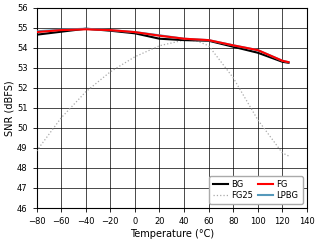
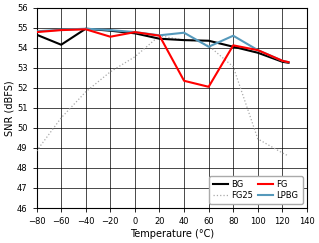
BG/−60: 54.80 -> 54.15
FG/−20: 54.88 -> 54.55
FG25/20: 54.10 -> 54.60
FG/40: 54.45 -> 52.35
LPBG/40: 54.45 -> 54.75
FG/60: 54.38 -> 52.05
LPBG/60: 54.38 -> 54.05
FG25/80: 52.50 -> 53.05
LPBG/80: 54.12 -> 54.60
FG25/100: 50.40 -> 49.45
